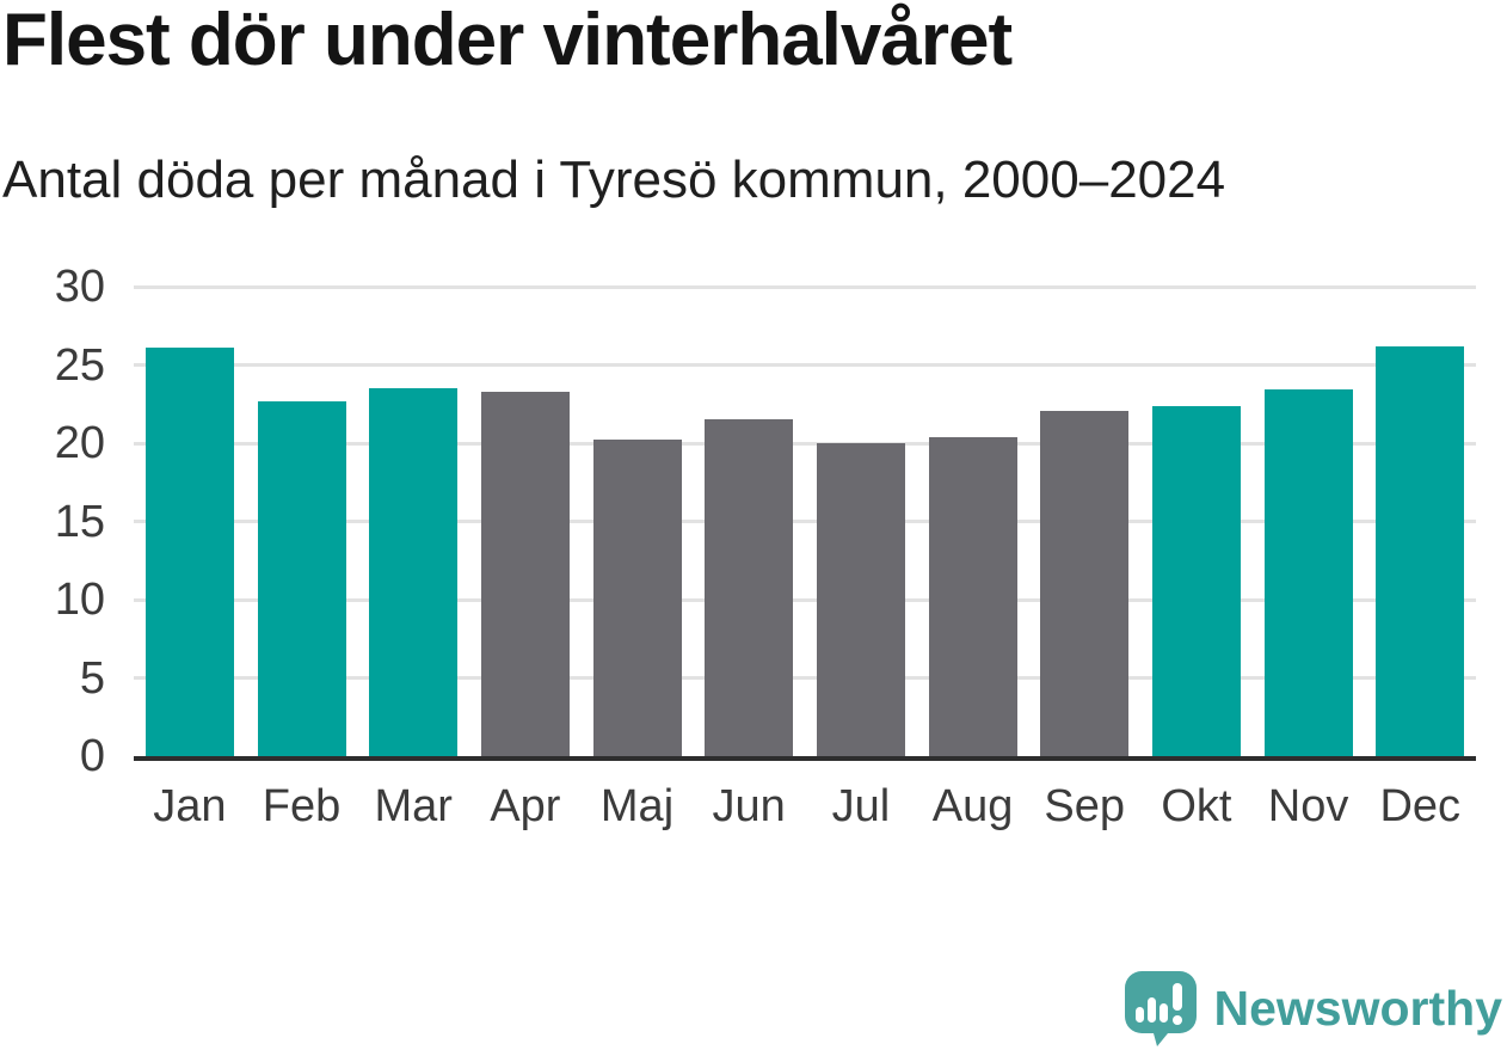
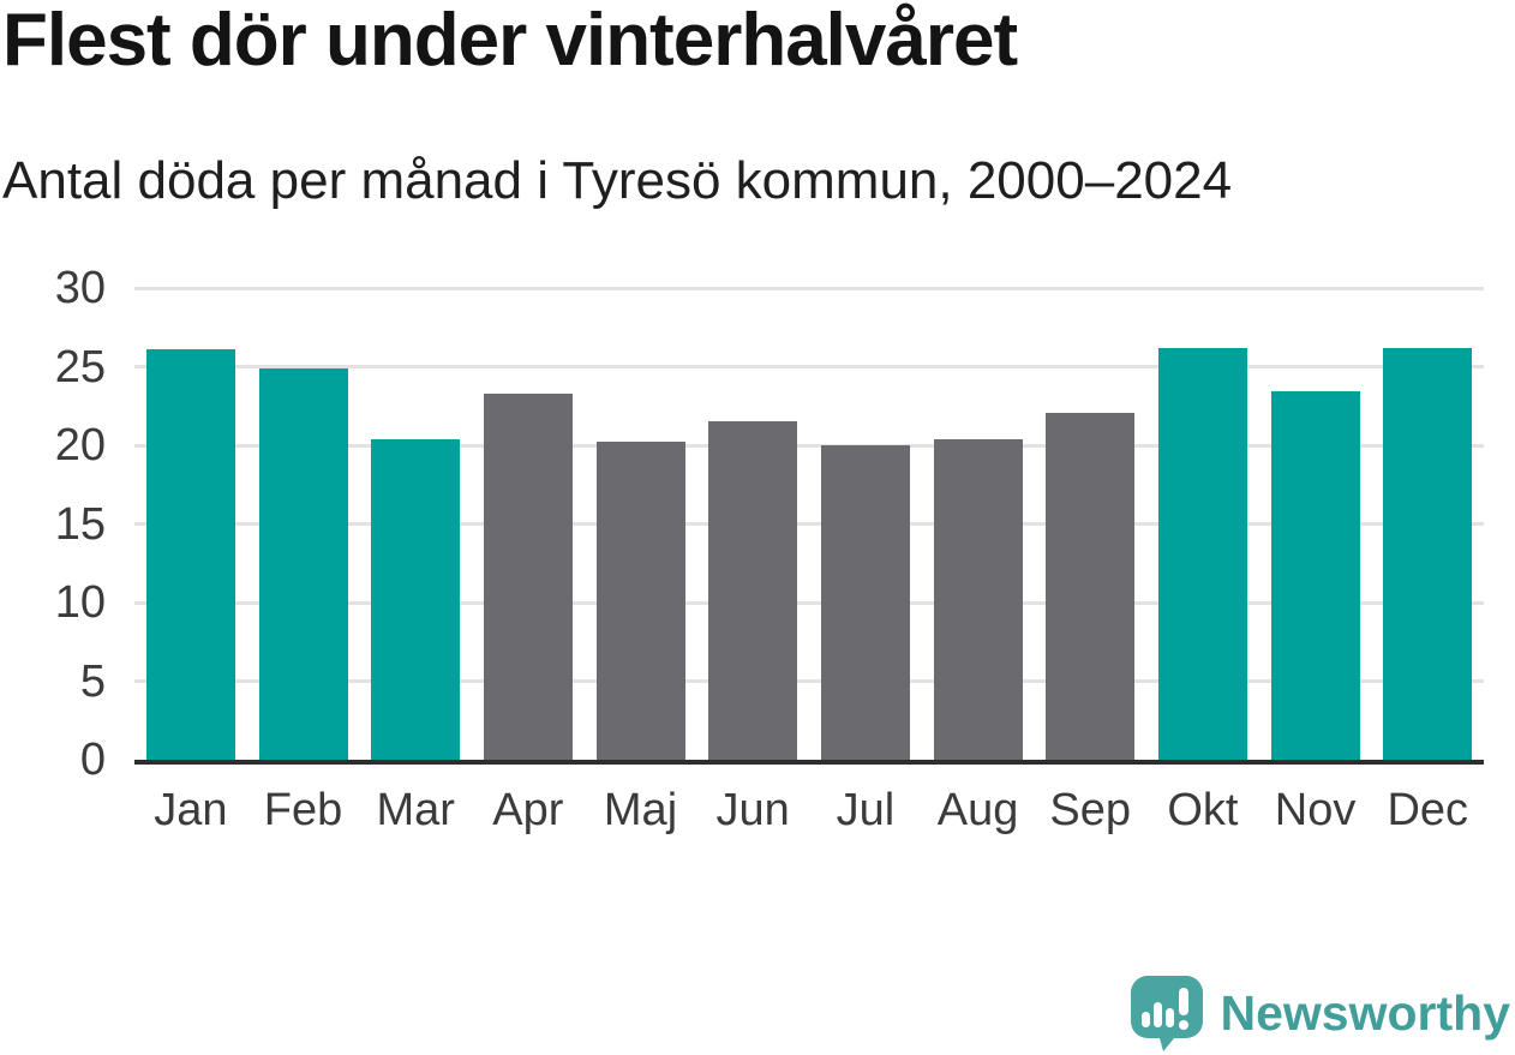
Feb: 22.7 -> 24.9
Mar: 23.5 -> 20.4
Okt: 22.4 -> 26.2
